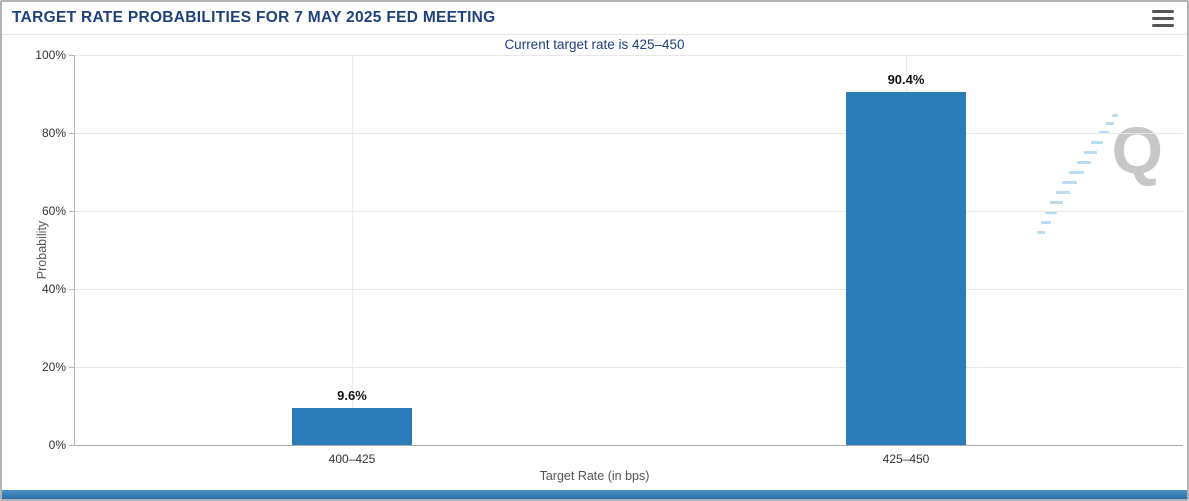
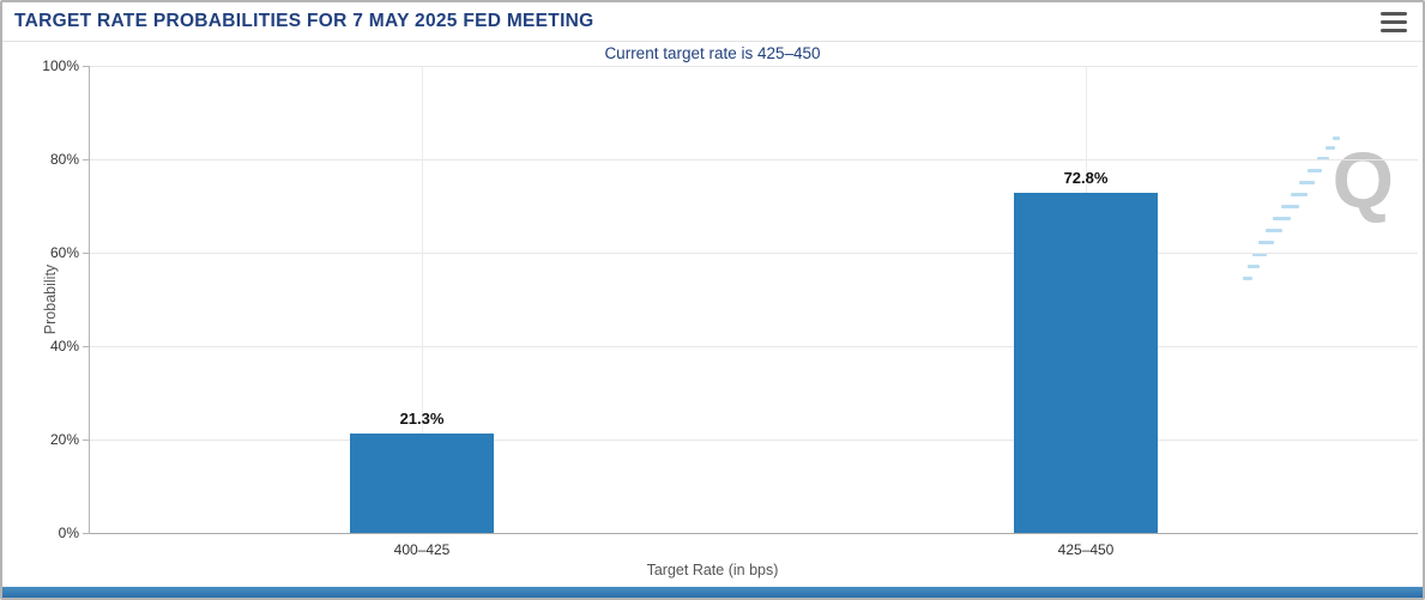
400–425: 9.6% -> 21.3%
425–450: 90.4% -> 72.8%
